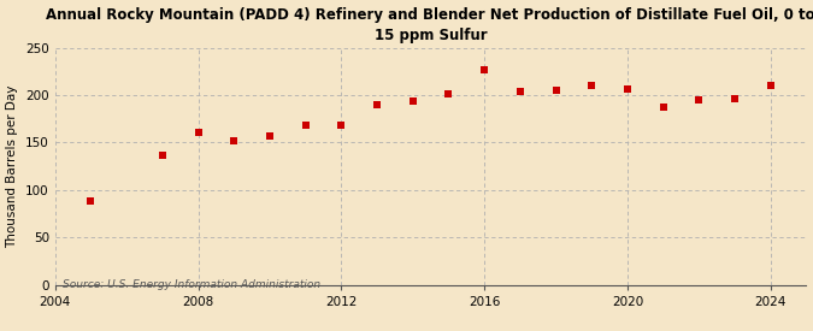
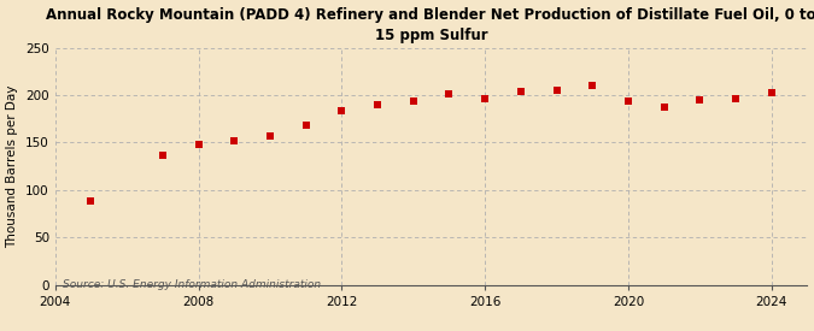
2008: 160 -> 148
2012: 168 -> 184
2016: 226 -> 196
2020: 206 -> 193
2024: 210 -> 202
